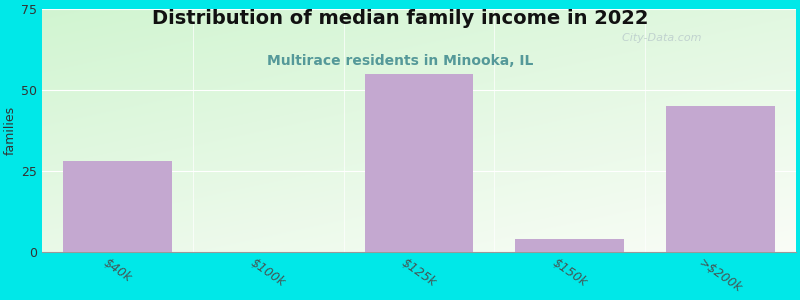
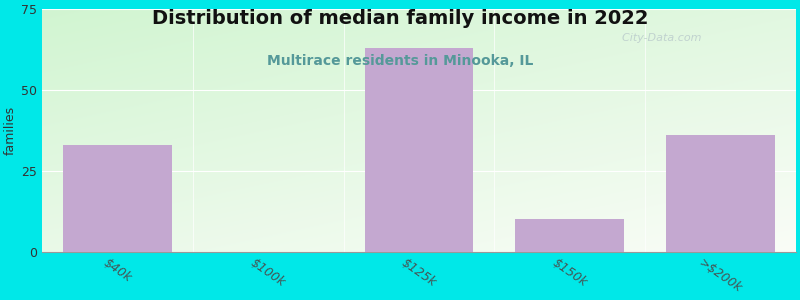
$40k: 28 -> 33
$125k: 55 -> 63
$150k: 4 -> 10
>$200k: 45 -> 36
